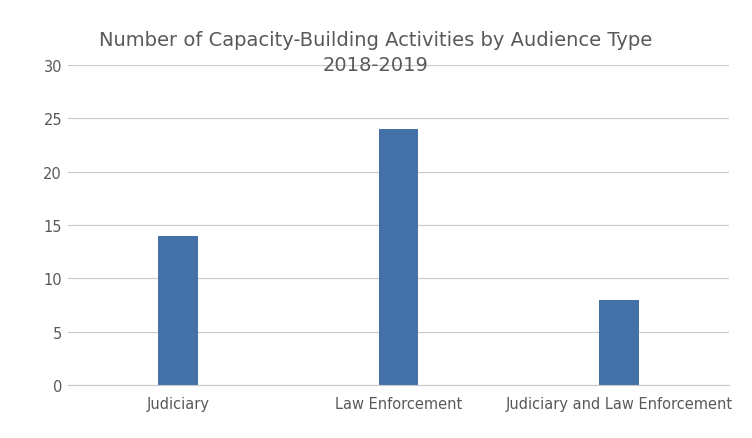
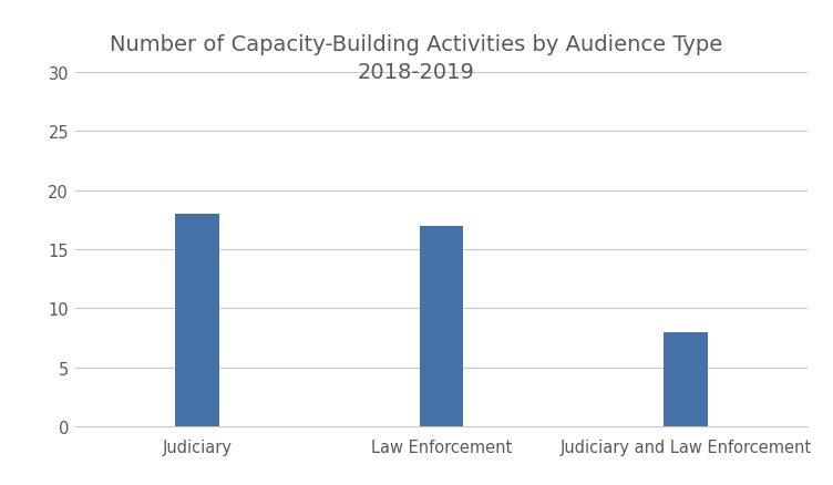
Judiciary: 14 -> 18
Law Enforcement: 24 -> 17
